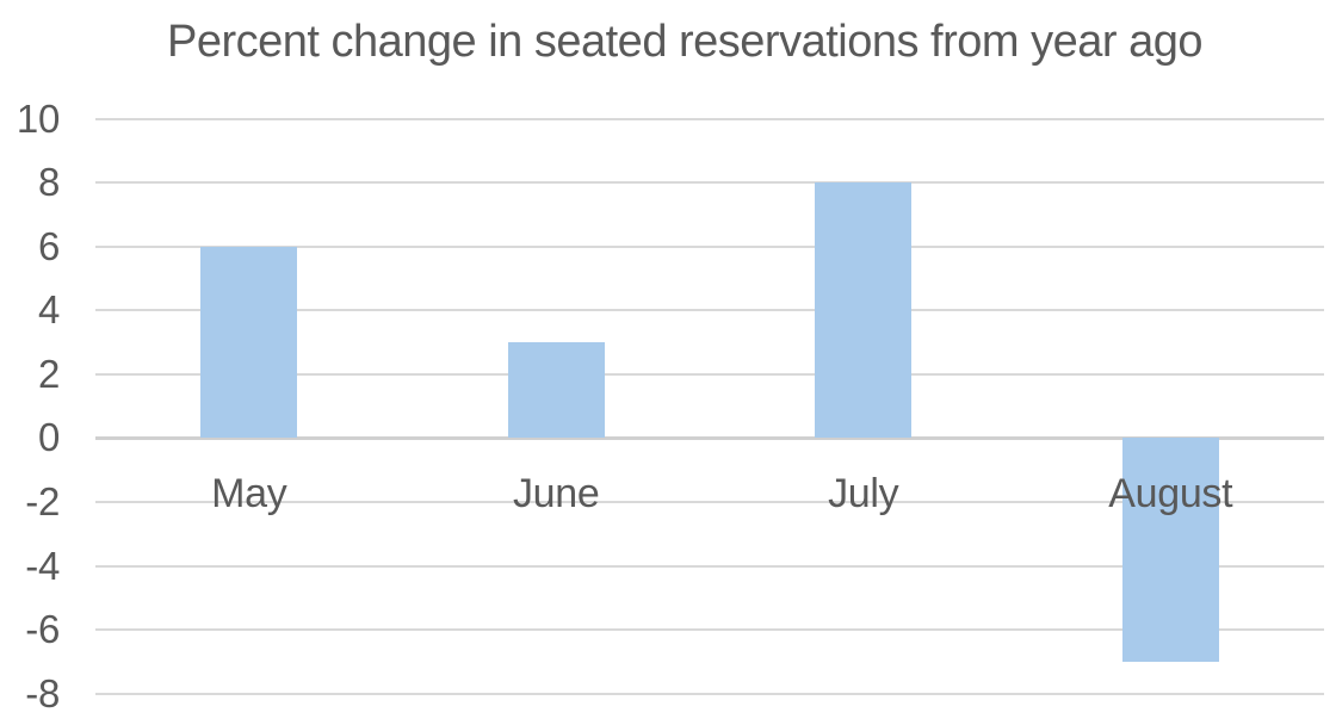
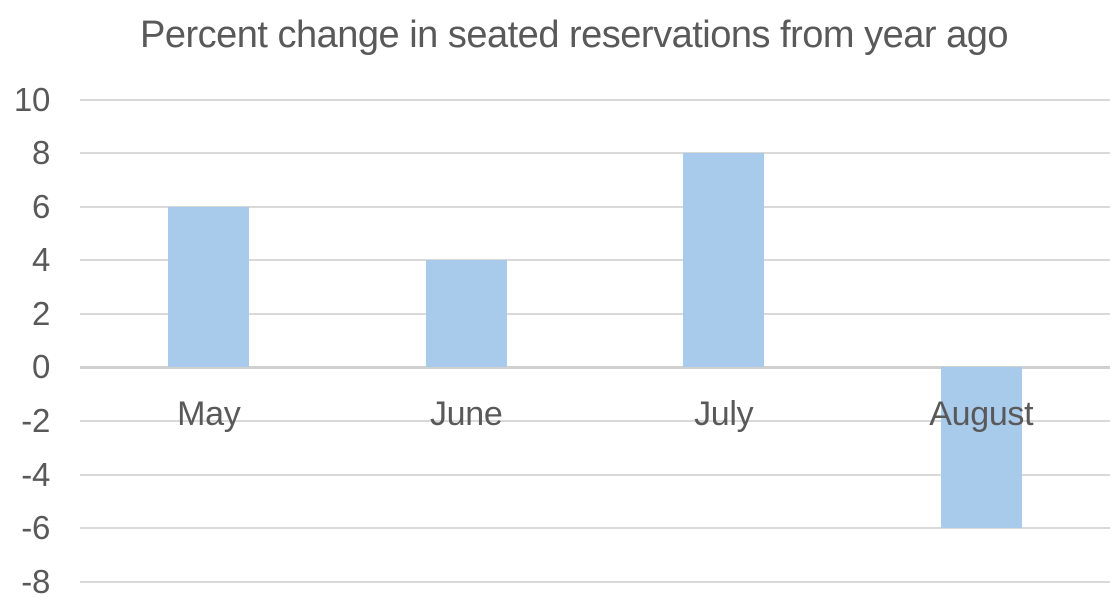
June: 3 -> 4
August: -7 -> -6
